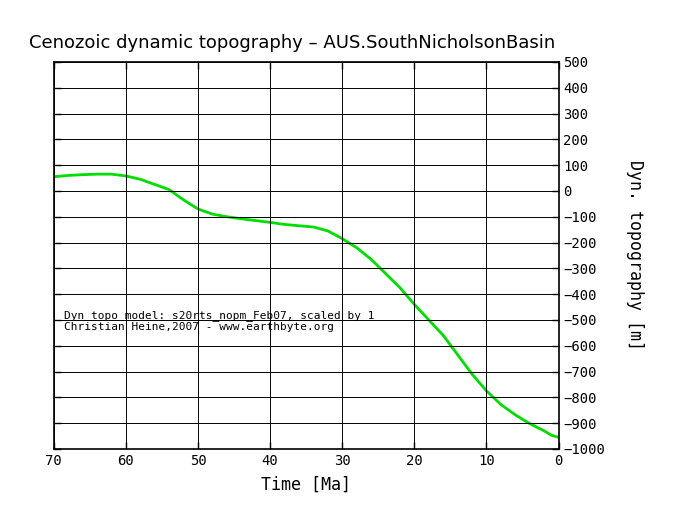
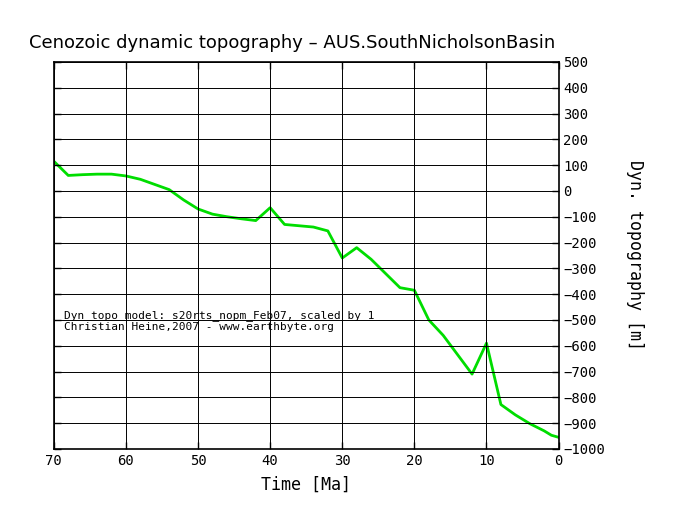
70: 55 -> 115
40: -122 -> -65
30: -185 -> -260
20: -440 -> -385
10: -775 -> -590
